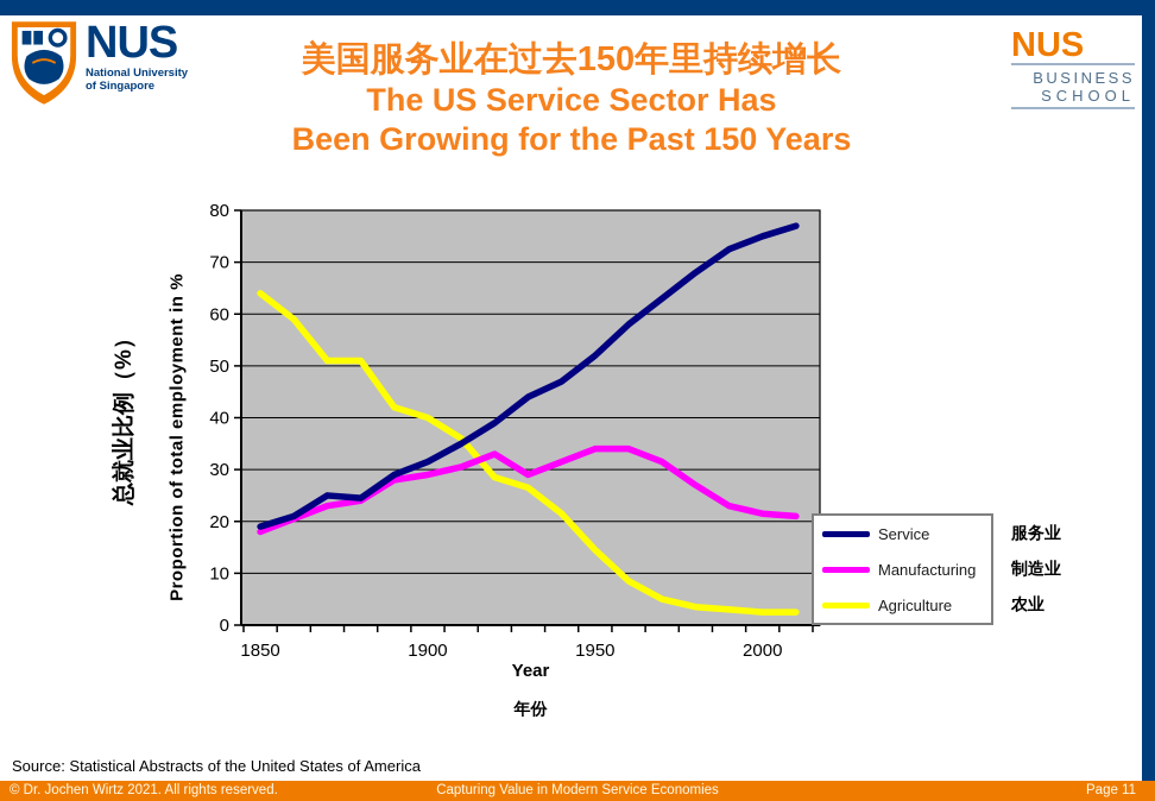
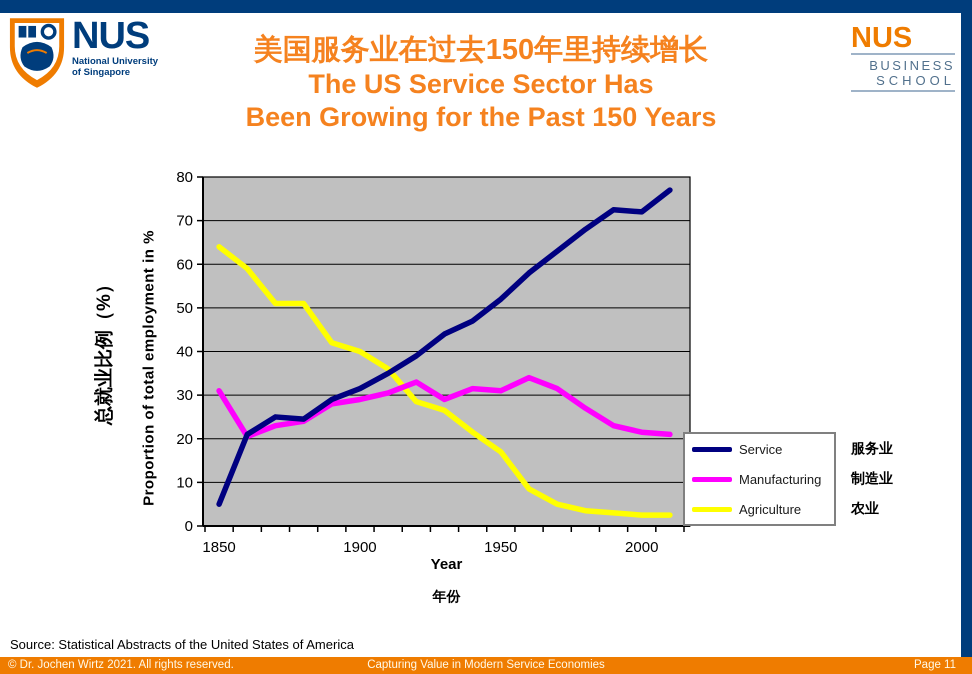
Service/1850: 19 -> 5
Manufacturing/1850: 18 -> 31
Manufacturing/1950: 34 -> 31
Agriculture/1950: 14 -> 17
Service/2000: 75 -> 72
